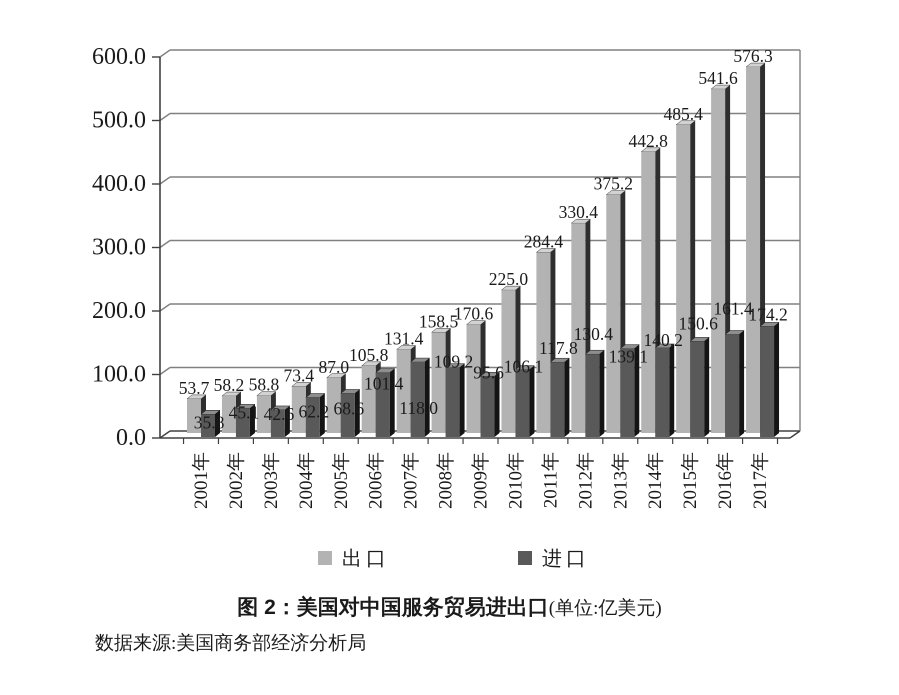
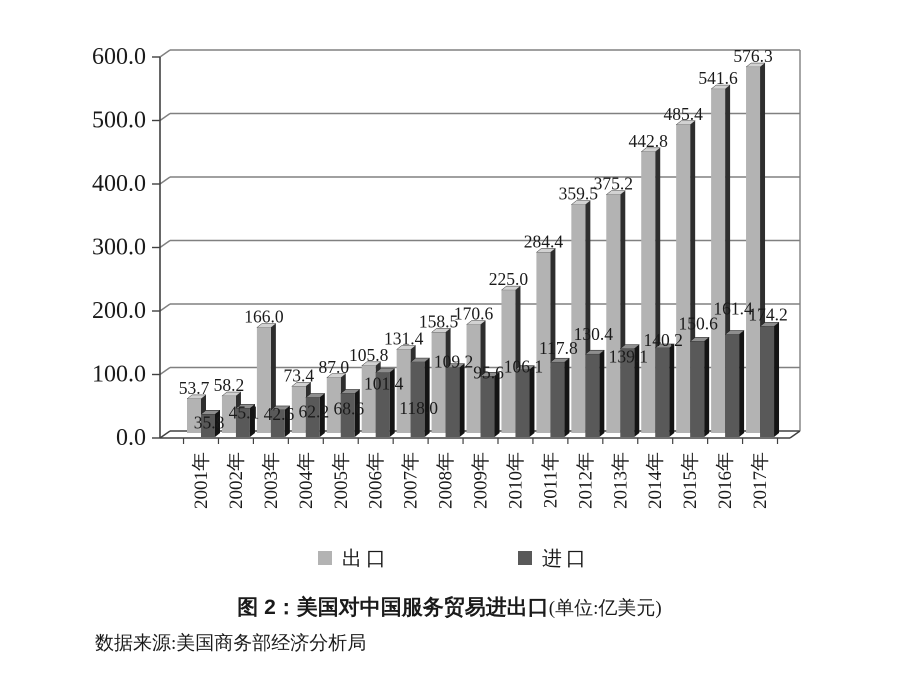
出口/2003年: 58.8 -> 166.0
出口/2012年: 330.4 -> 359.5
